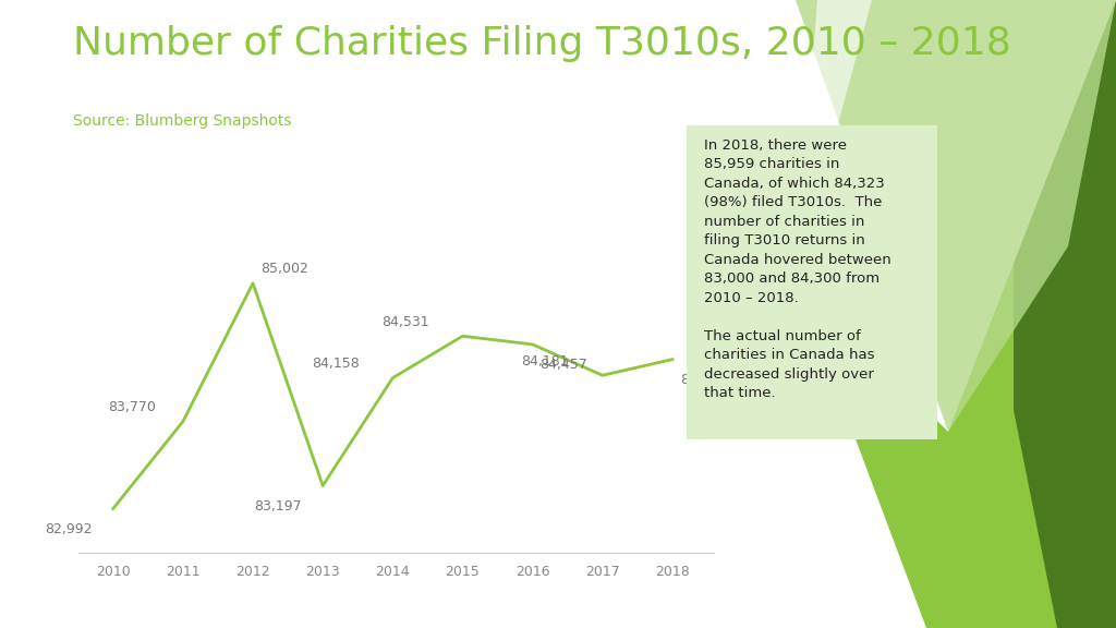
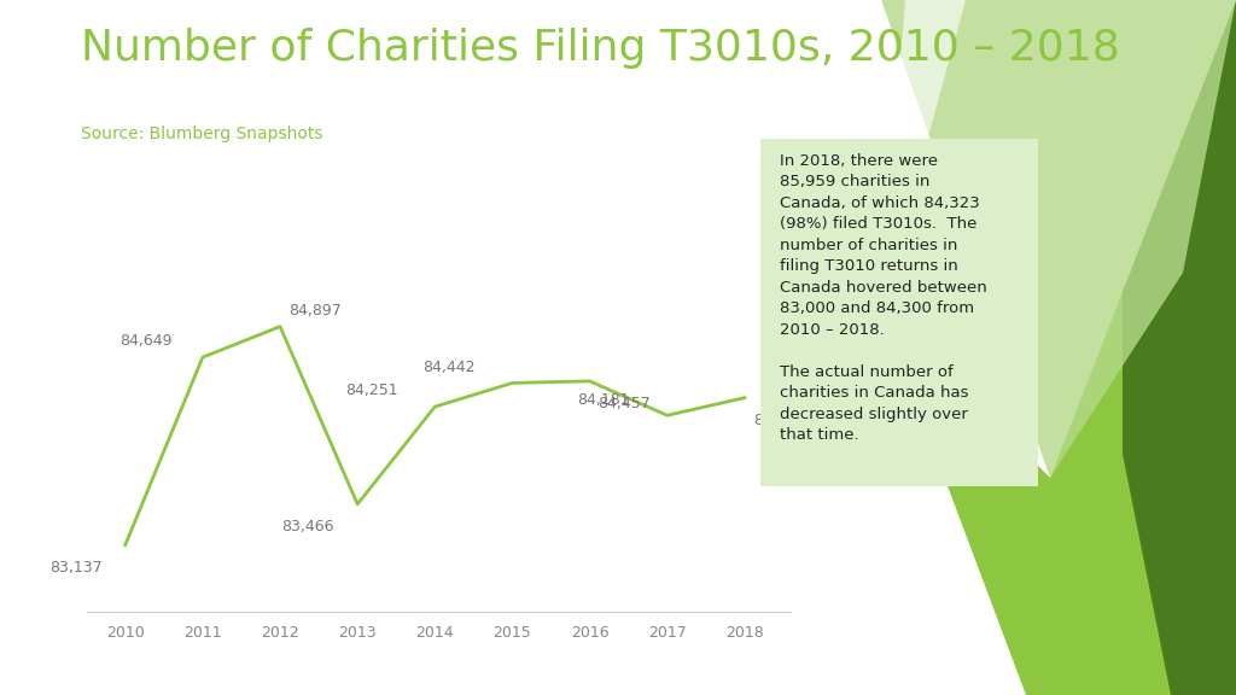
2010: 82,992 -> 83,137
2011: 83,770 -> 84,649
2012: 85,002 -> 84,897
2013: 83,197 -> 83,466
2014: 84,158 -> 84,251
2015: 84,531 -> 84,442
